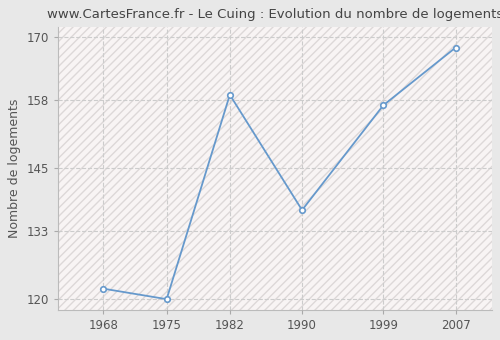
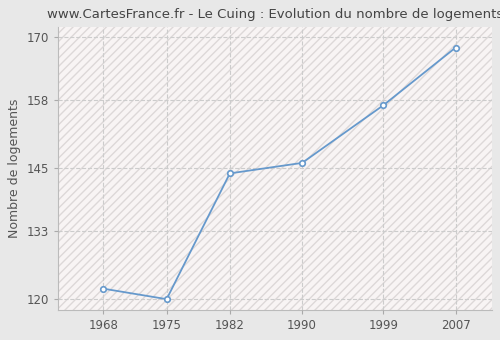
1982: 159 -> 144
1990: 137 -> 146
